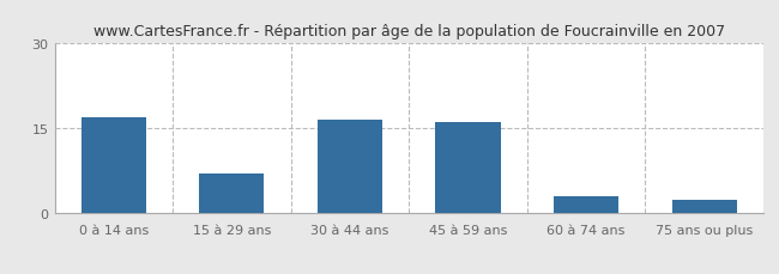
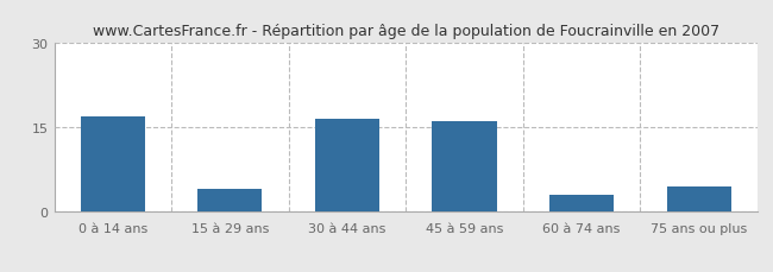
15 à 29 ans: 7.0 -> 4.0
75 ans ou plus: 2.5 -> 4.5
